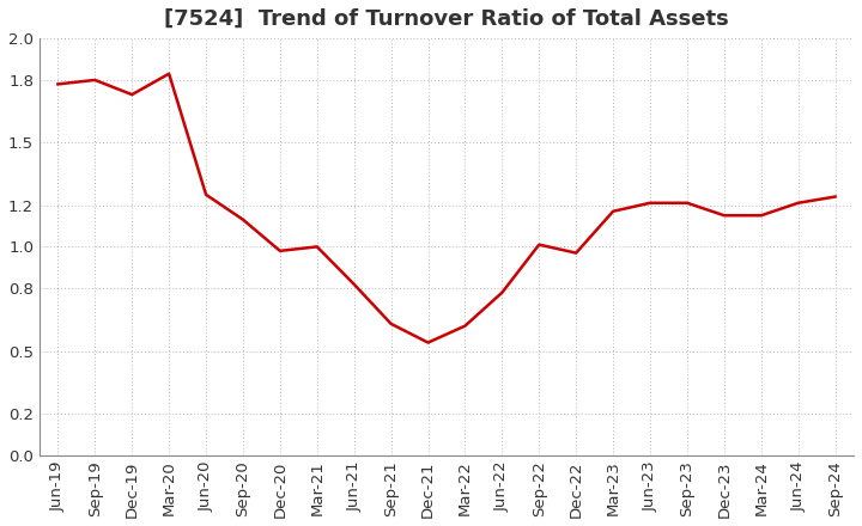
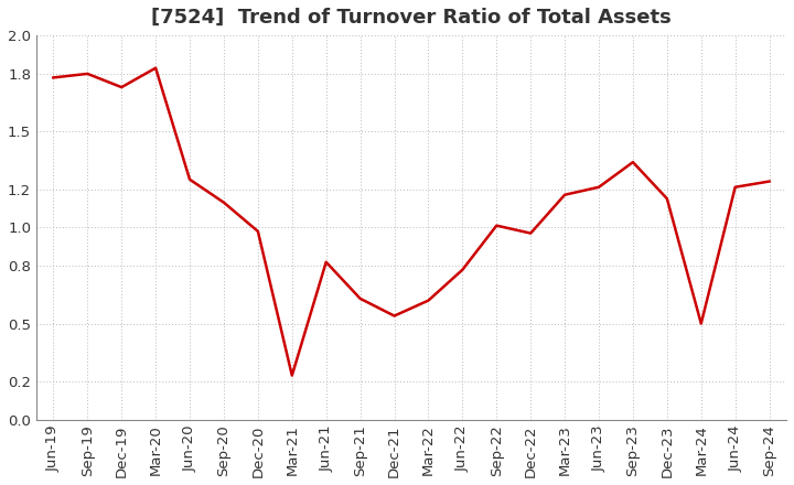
Mar-21: 1.00 -> 0.23
Sep-23: 1.21 -> 1.34
Mar-24: 1.15 -> 0.50
